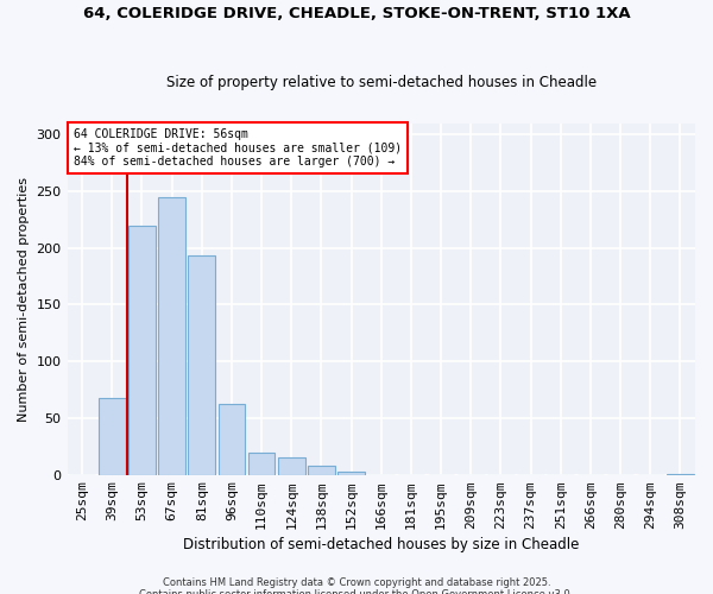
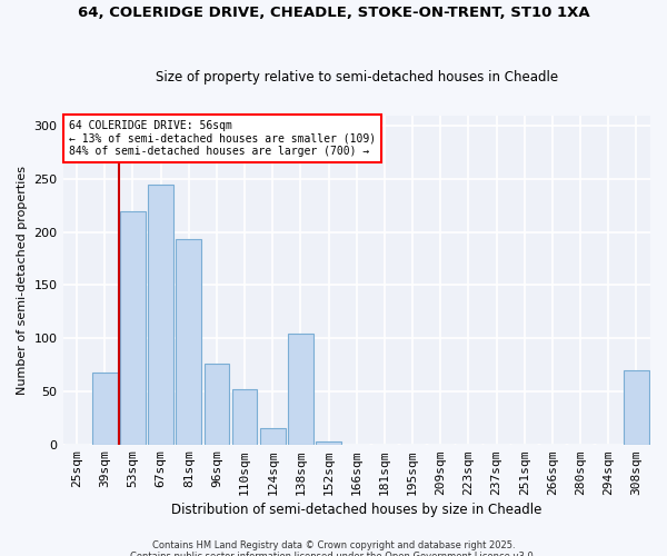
96sqm: 63 -> 76
110sqm: 20 -> 52
138sqm: 8 -> 104
308sqm: 1 -> 70
